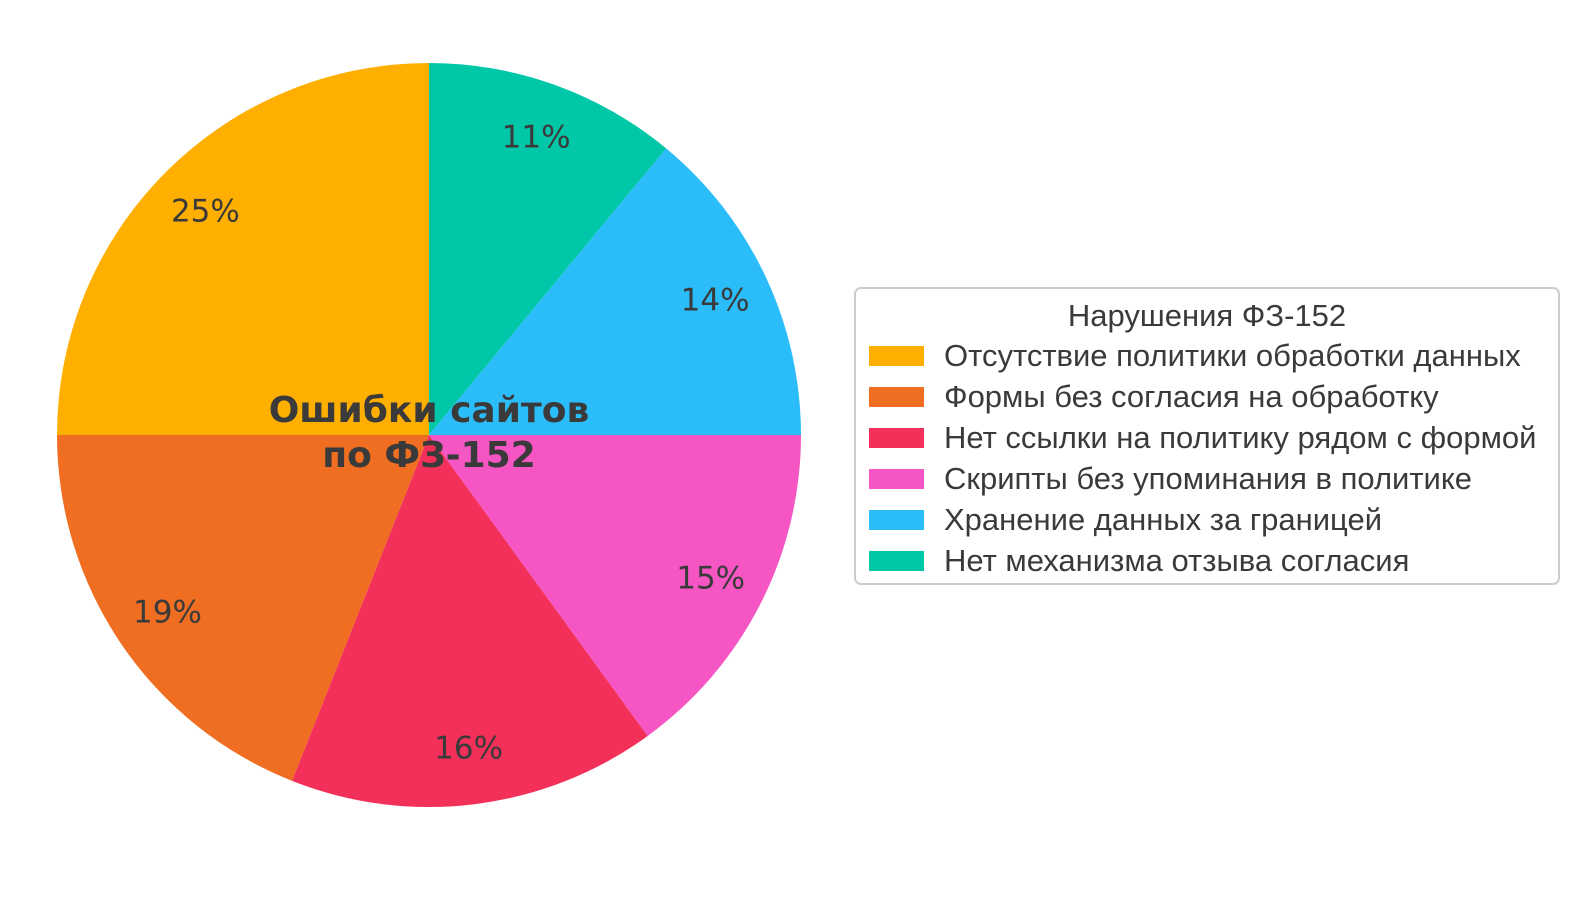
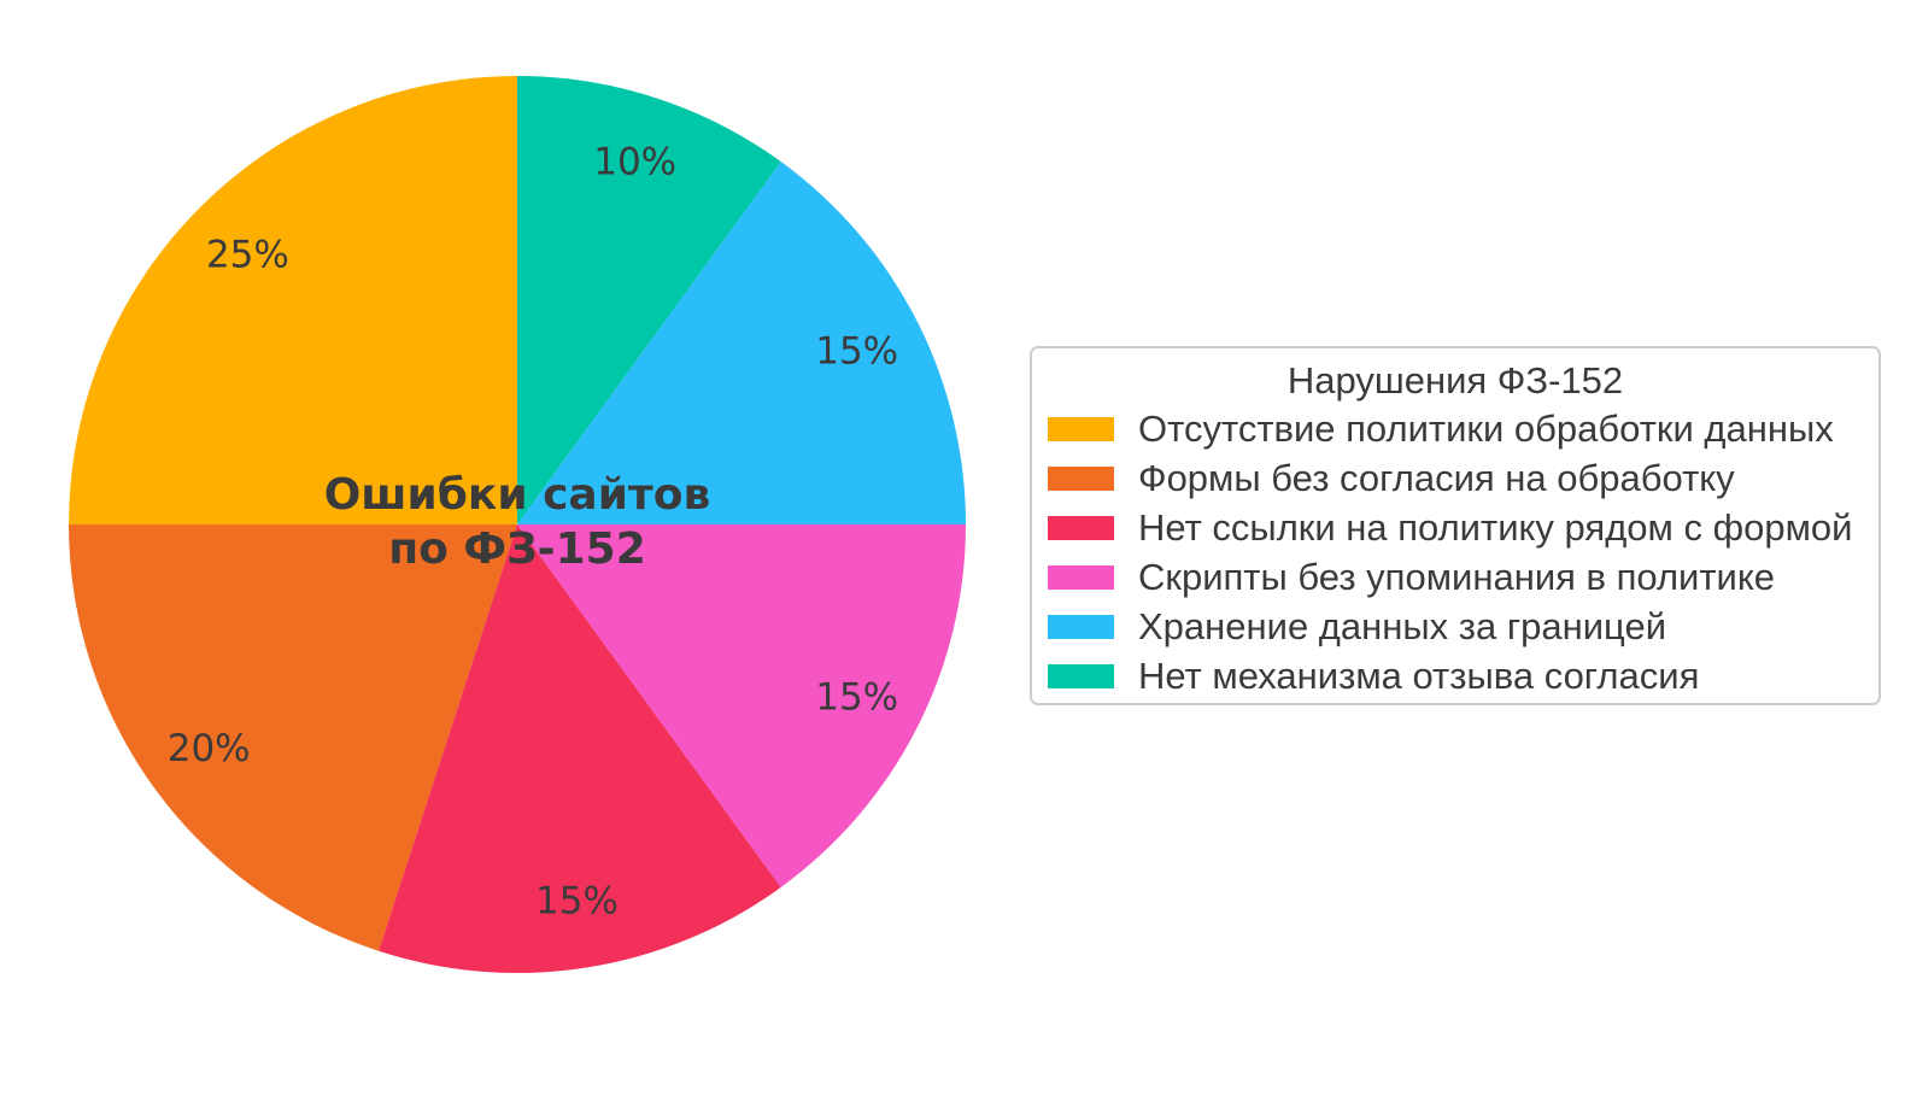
Формы без согласия на обработку: 19% -> 20%
Нет ссылки на политику рядом с формой: 16% -> 15%
Хранение данных за границей: 14% -> 15%
Нет механизма отзыва согласия: 11% -> 10%
